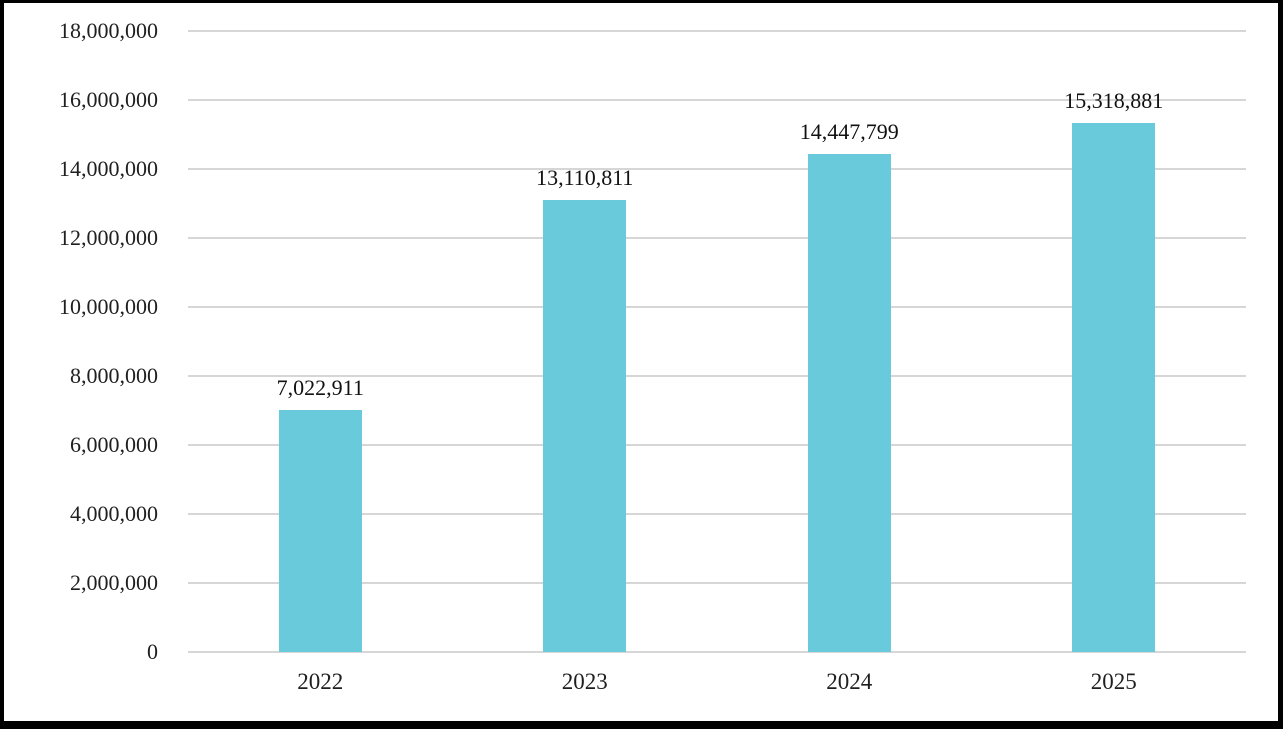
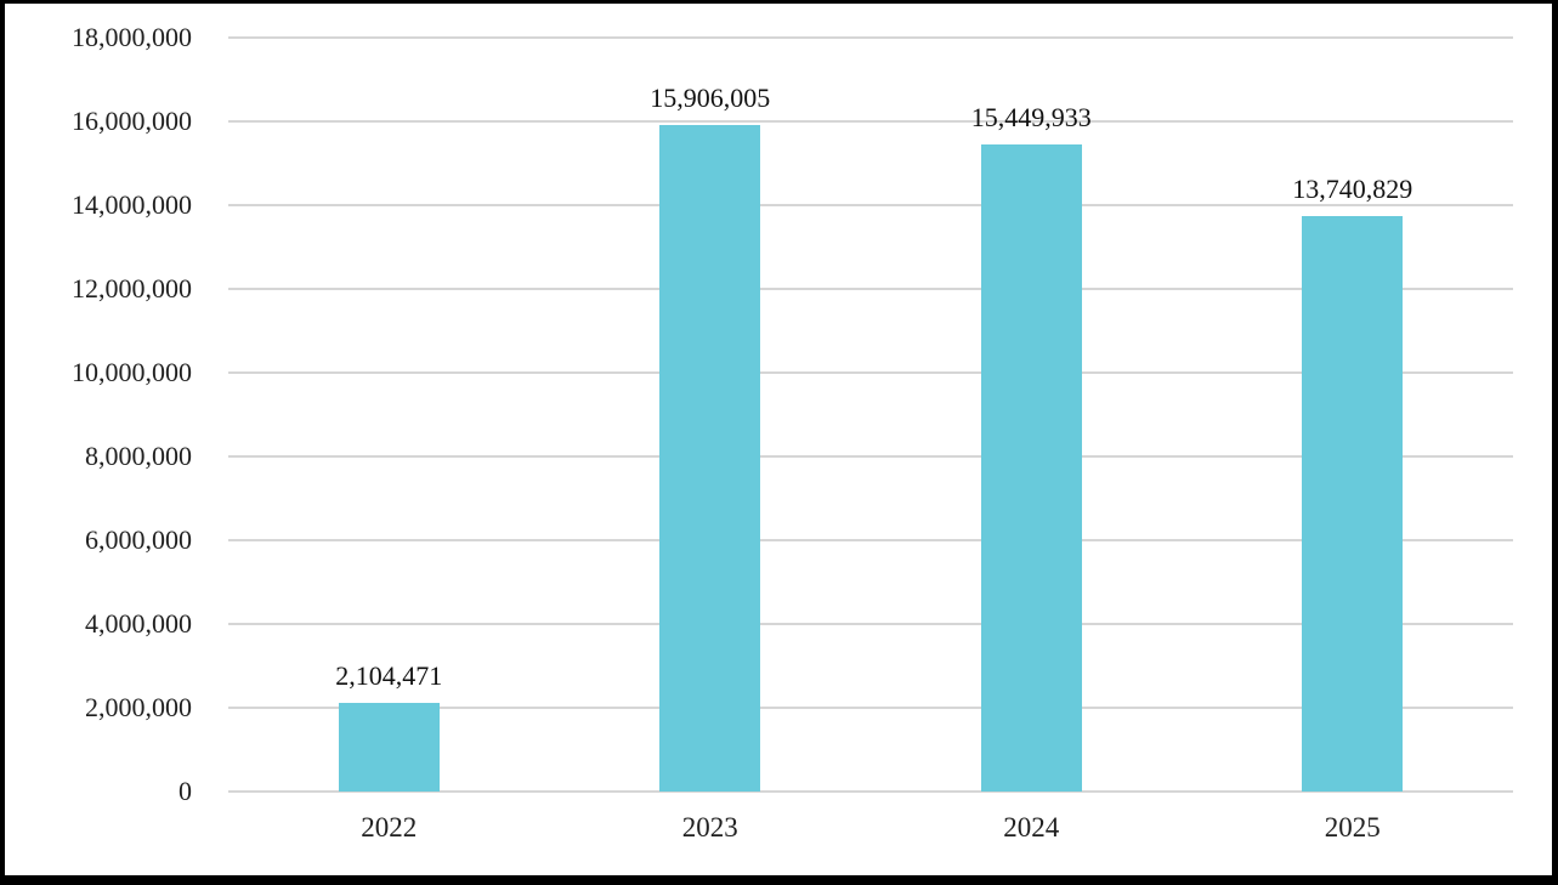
2022: 7,022,911 -> 2,104,471
2023: 13,110,811 -> 15,906,005
2024: 14,447,799 -> 15,449,933
2025: 15,318,881 -> 13,740,829
